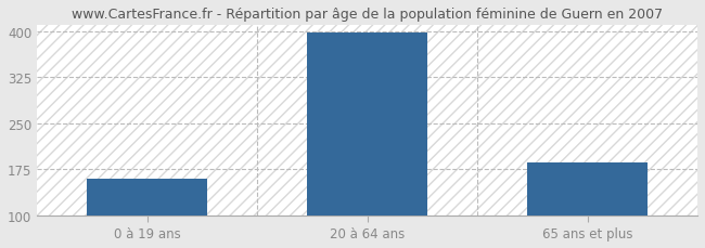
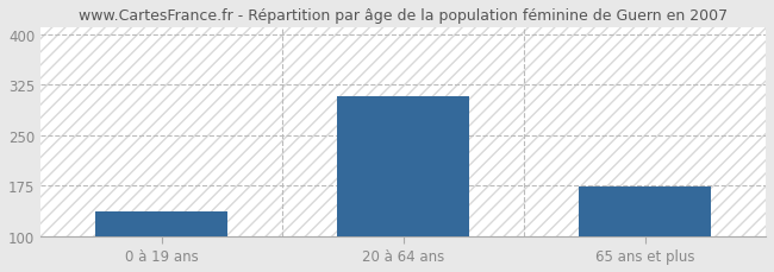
0 à 19 ans: 160 -> 136
20 à 64 ans: 397 -> 308
65 ans et plus: 185 -> 174
